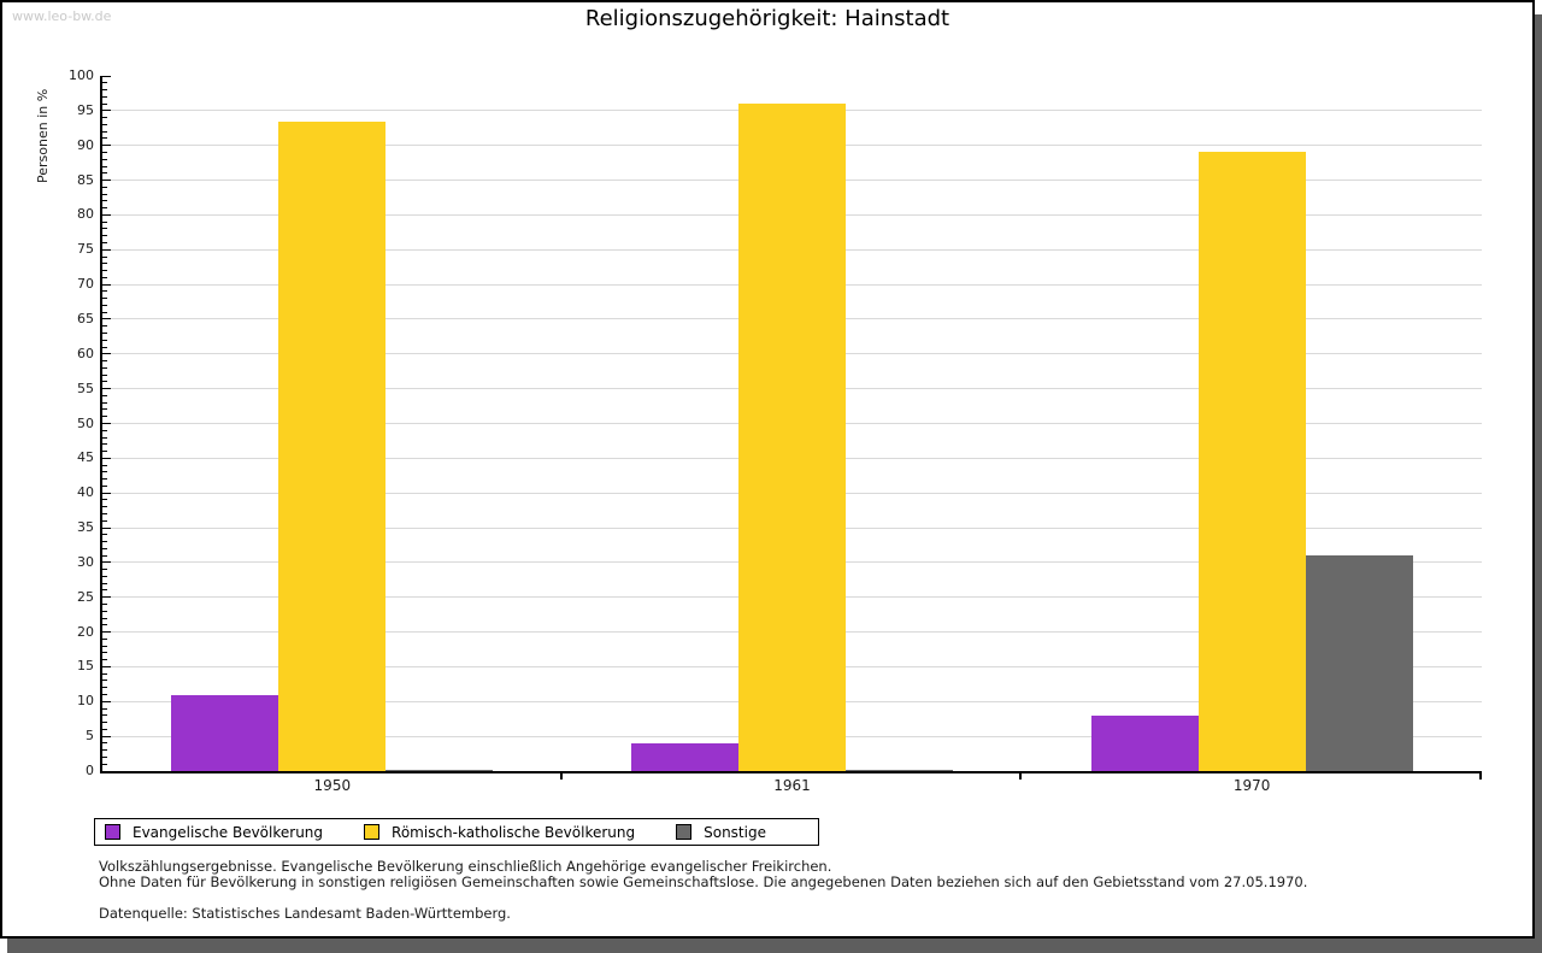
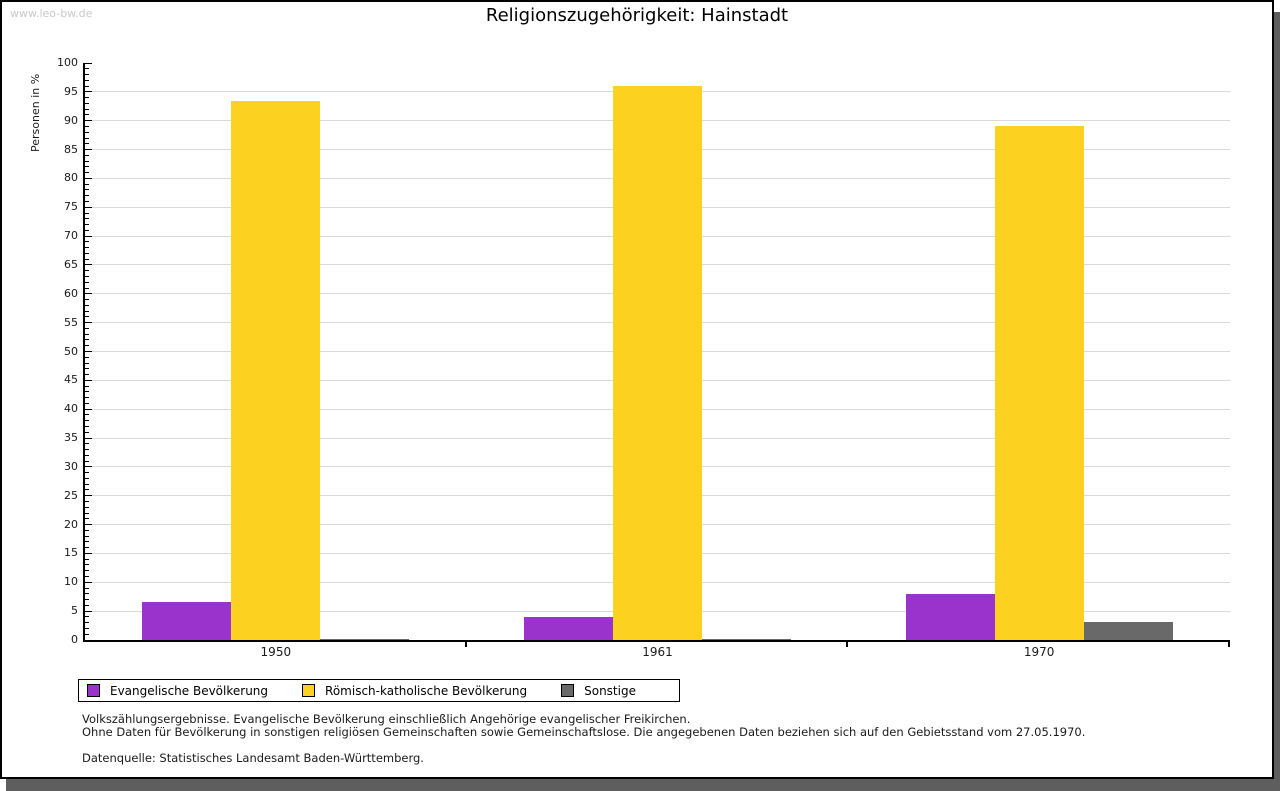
Evangelische Bevölkerung/1950: 11 -> 6
Sonstige/1970: 31 -> 3
